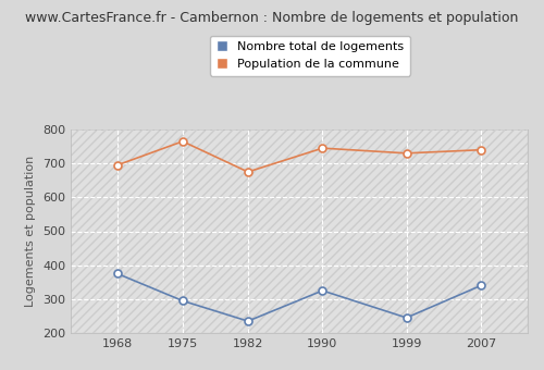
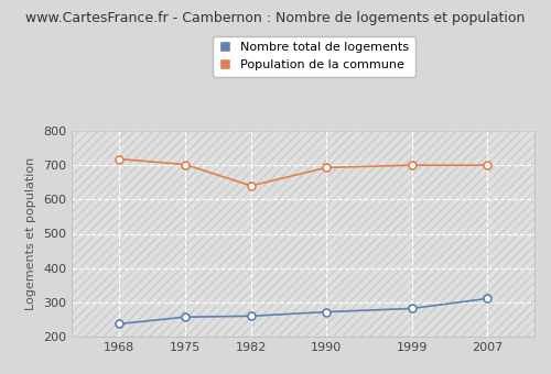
Nombre total de logements/1968: 375 -> 237
Population de la commune/1968: 695 -> 718
Nombre total de logements/1975: 295 -> 257
Population de la commune/1975: 765 -> 702
Nombre total de logements/1982: 235 -> 260
Population de la commune/1982: 675 -> 640
Nombre total de logements/1990: 325 -> 272
Population de la commune/1990: 745 -> 693
Nombre total de logements/1999: 245 -> 282
Population de la commune/1999: 730 -> 700
Nombre total de logements/2007: 340 -> 311
Population de la commune/2007: 740 -> 700
